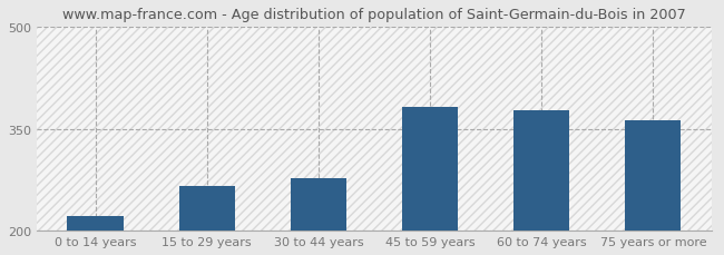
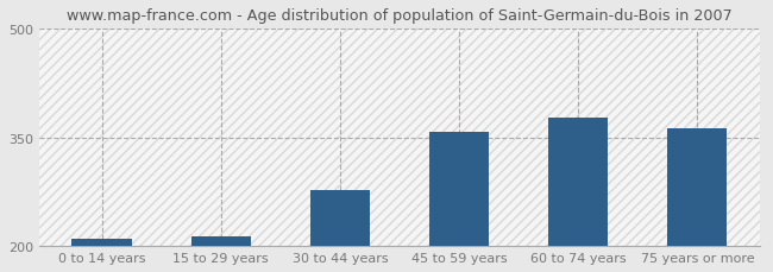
0 to 14 years: 222 -> 210
15 to 29 years: 266 -> 213
45 to 59 years: 382 -> 358
